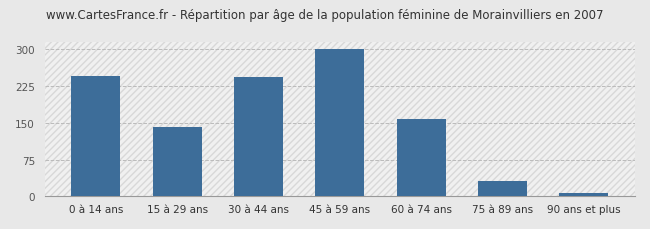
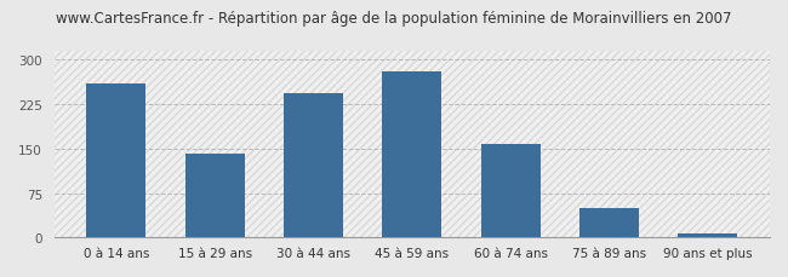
0 à 14 ans: 245 -> 260
45 à 59 ans: 300 -> 280
75 à 89 ans: 32 -> 50
